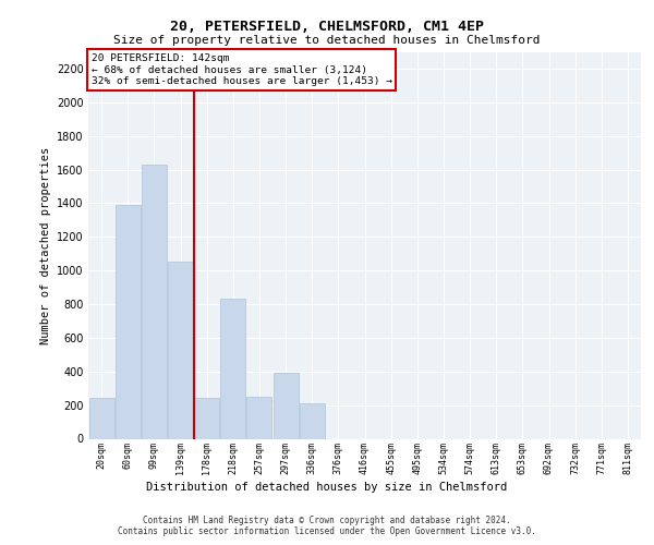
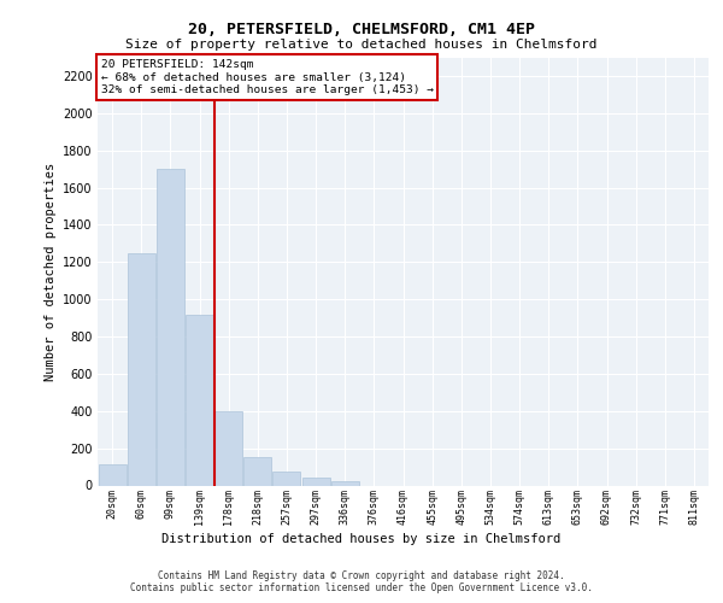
20sqm: 240 -> 120
60sqm: 1390 -> 1240
99sqm: 1630 -> 1700
139sqm: 1050 -> 920
178sqm: 240 -> 400
218sqm: 830 -> 160
257sqm: 250 -> 80
297sqm: 390 -> 40
336sqm: 210 -> 20
